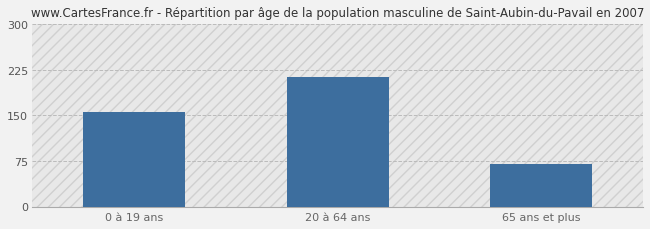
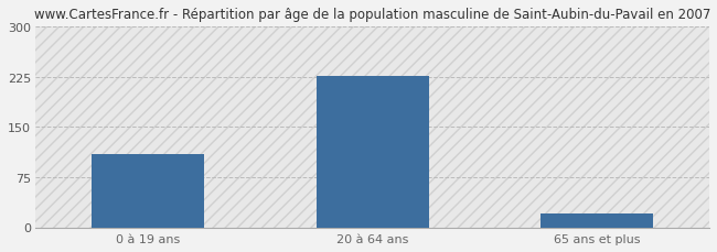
0 à 19 ans: 156 -> 110
20 à 64 ans: 214 -> 226
65 ans et plus: 70 -> 20
